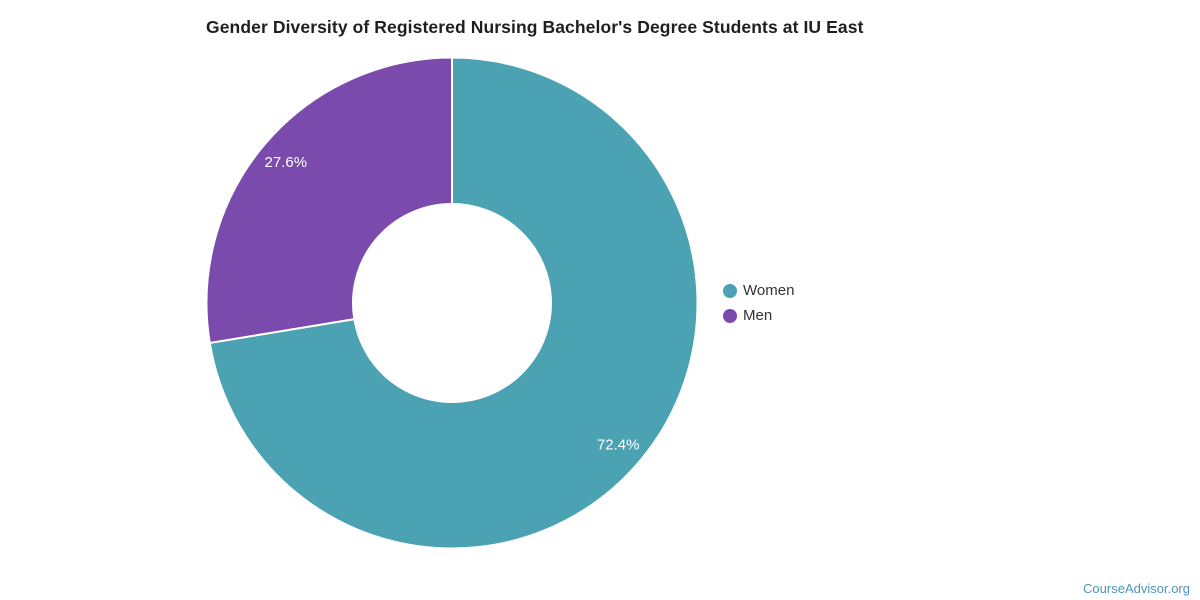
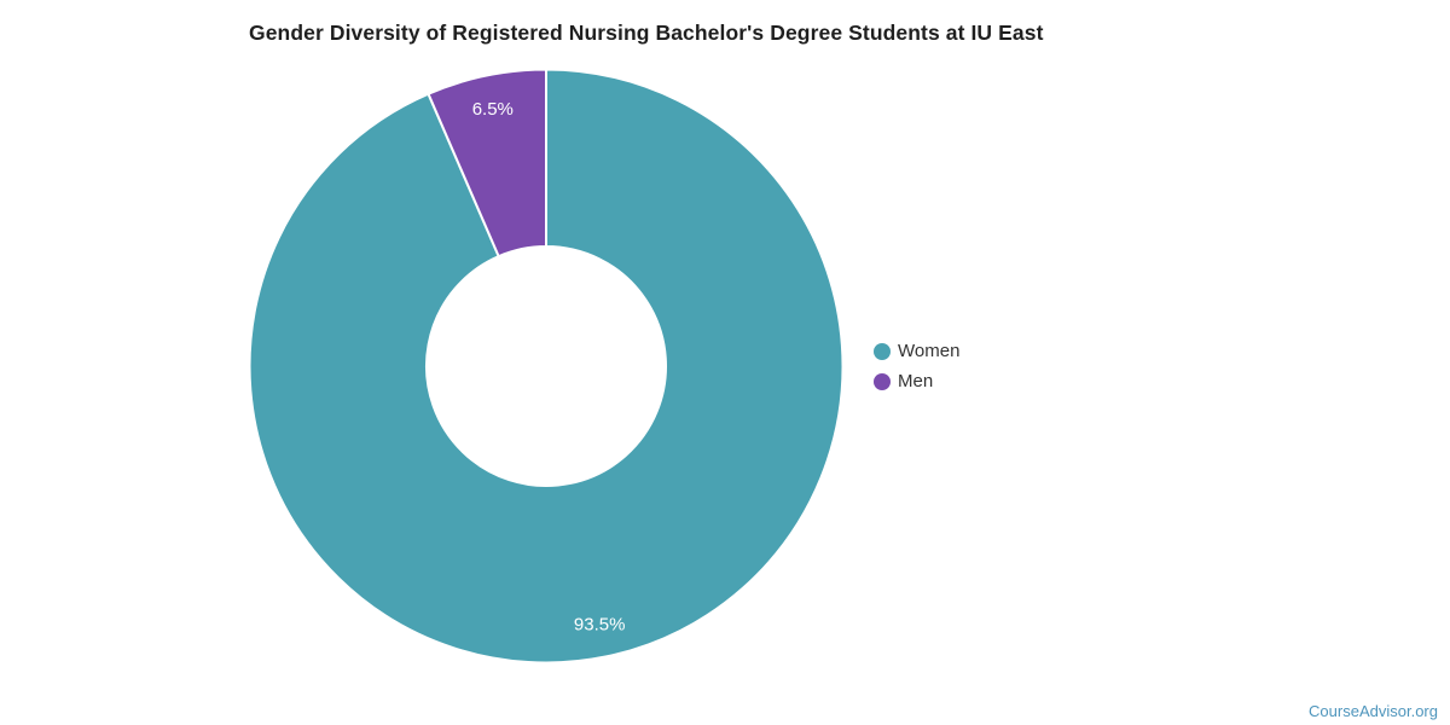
Women: 72.4% -> 93.5%
Men: 27.6% -> 6.5%
